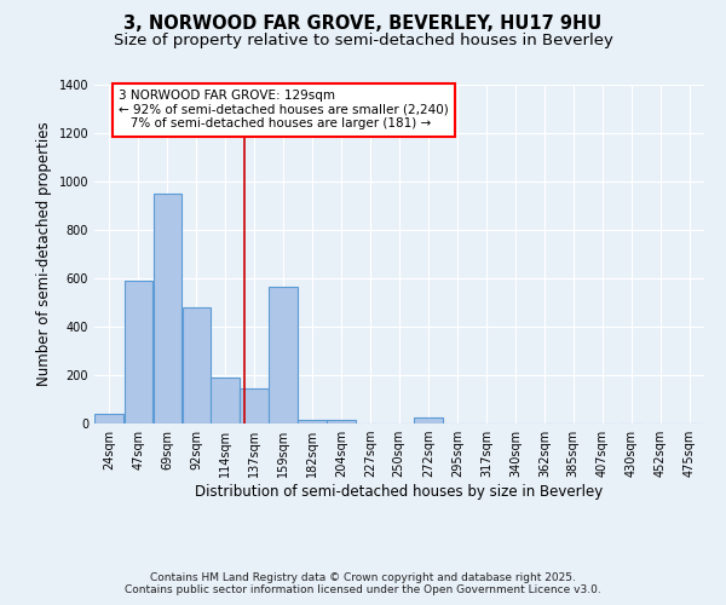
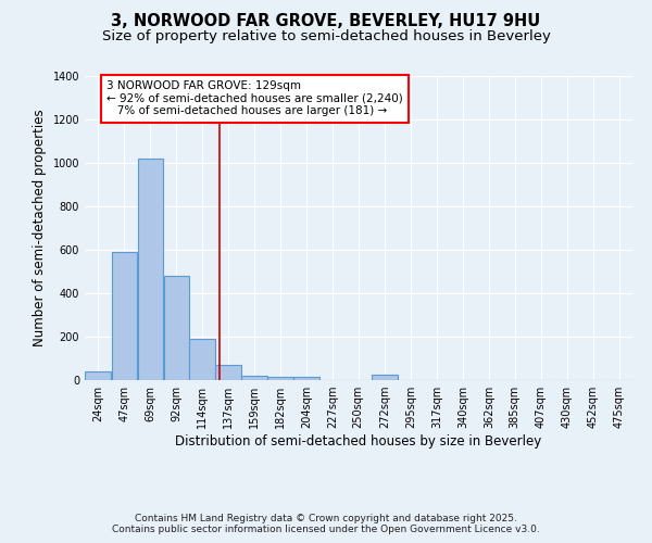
69sqm: 950 -> 1020
137sqm: 145 -> 70
159sqm: 565 -> 20
